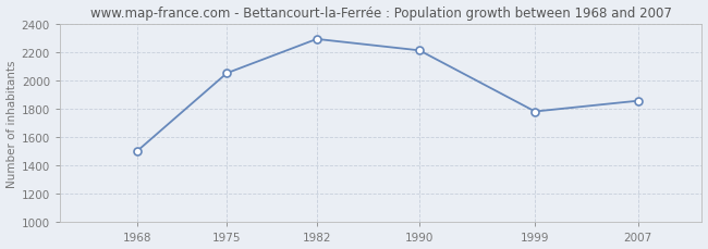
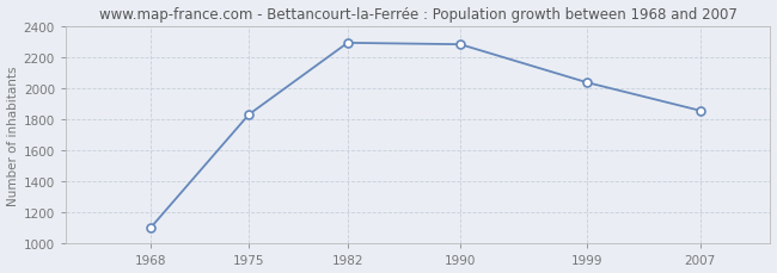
1968: 1500 -> 1100
1975: 2050 -> 1830
1990: 2210 -> 2280
1999: 1780 -> 2040
